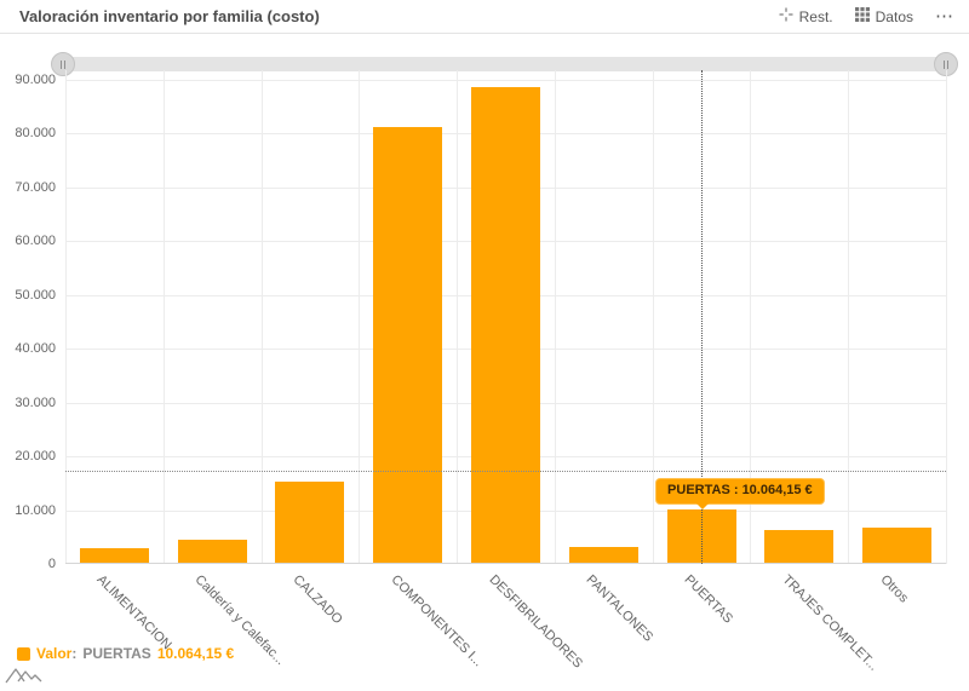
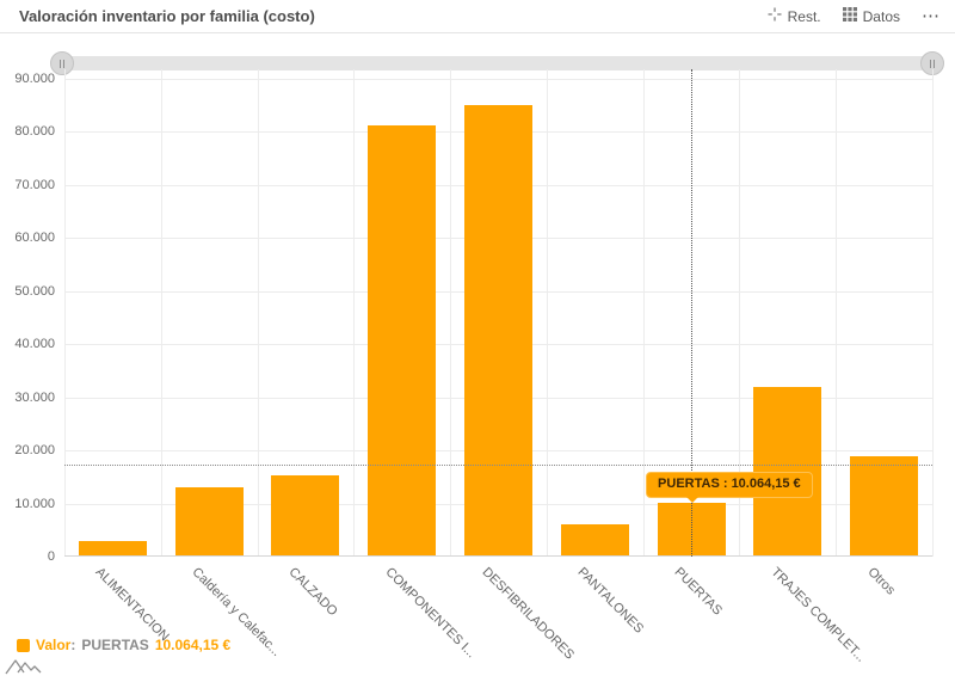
Caldería y Calefac...: 4000 -> 13000
DESFIBRILADORES: 89000 -> 85000
PANTALONES: 3000 -> 6000
TRAJES COMPLET...: 6000 -> 32000
Otros: 7000 -> 19000
